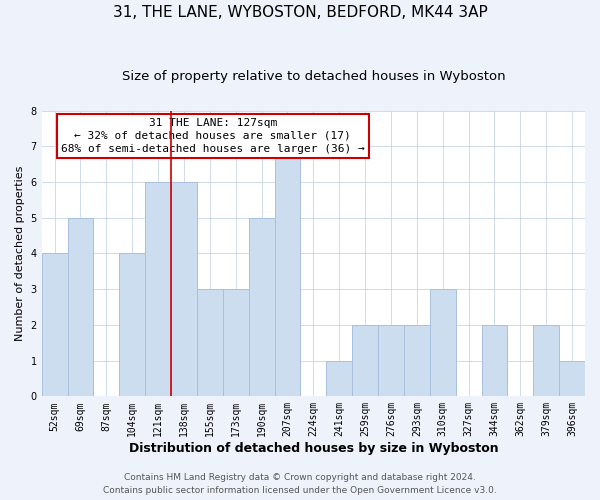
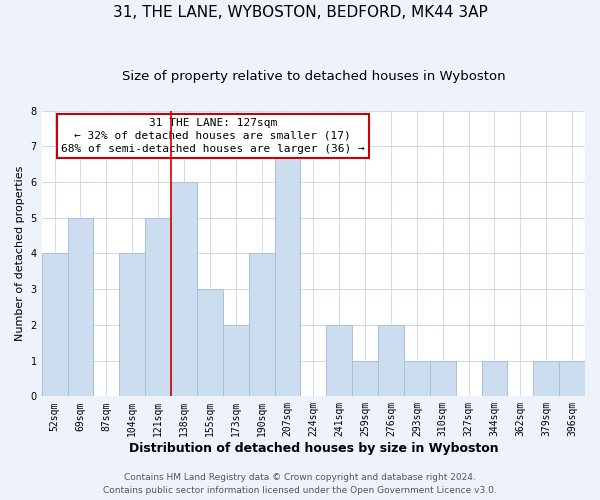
121sqm: 6 -> 5
173sqm: 3 -> 2
190sqm: 5 -> 4
241sqm: 1 -> 2
259sqm: 2 -> 1
293sqm: 2 -> 1
310sqm: 3 -> 1
344sqm: 2 -> 1
379sqm: 2 -> 1
